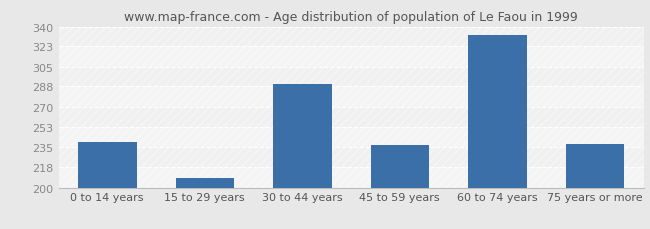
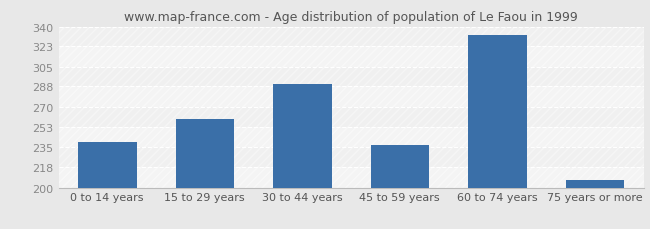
15 to 29 years: 208 -> 260
75 years or more: 238 -> 207
